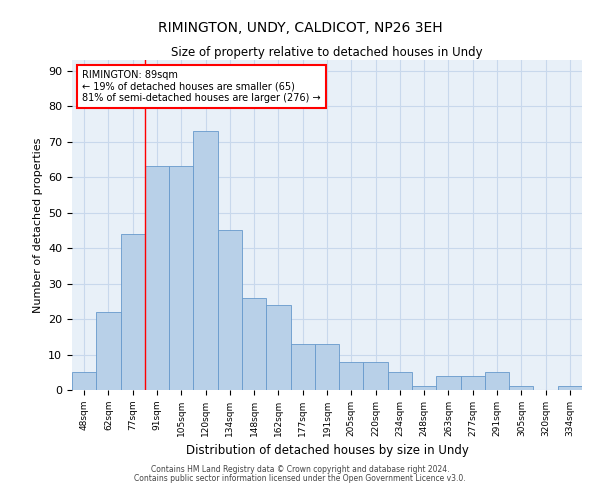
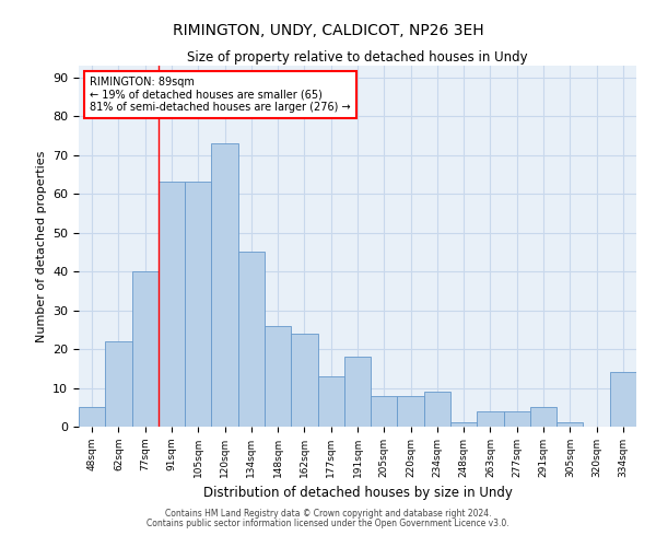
77sqm: 44 -> 40
191sqm: 13 -> 18
234sqm: 5 -> 9
334sqm: 1 -> 14
